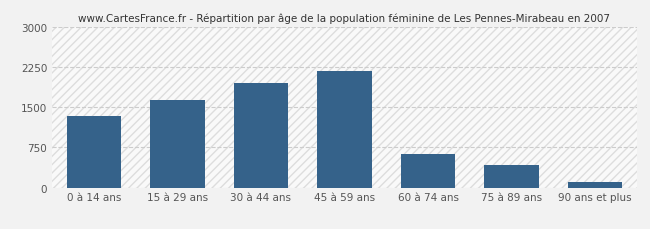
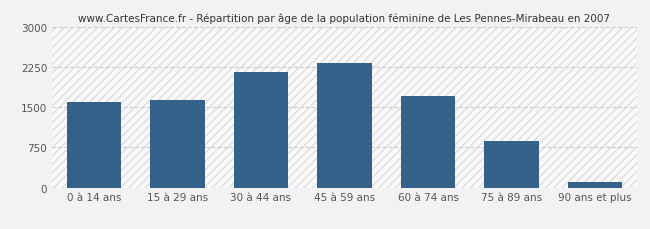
0 à 14 ans: 1340 -> 1600
30 à 44 ans: 1940 -> 2160
45 à 59 ans: 2180 -> 2320
60 à 74 ans: 620 -> 1700
75 à 89 ans: 420 -> 870
